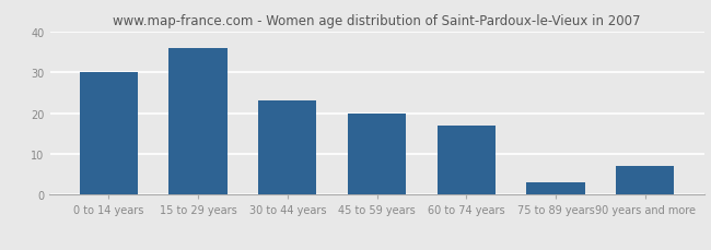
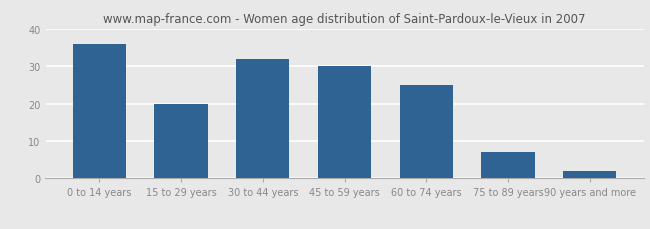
0 to 14 years: 30 -> 36
15 to 29 years: 36 -> 20
30 to 44 years: 23 -> 32
45 to 59 years: 20 -> 30
60 to 74 years: 17 -> 25
75 to 89 years: 3 -> 7
90 years and more: 7 -> 2
